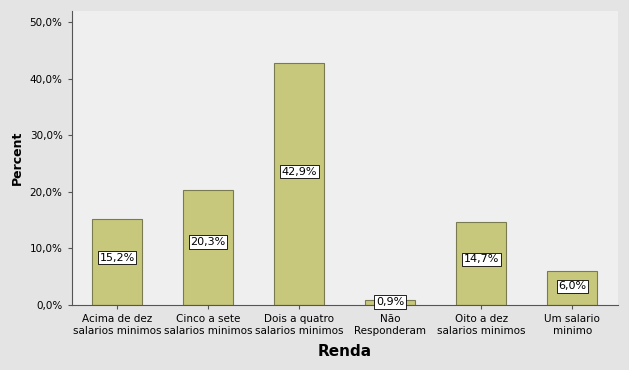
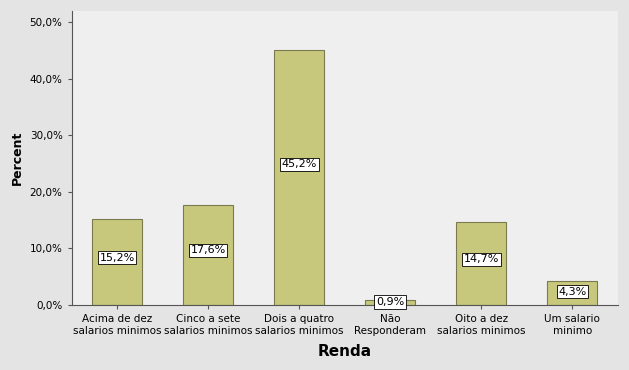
Cinco a sete salarios minimos: 20,3% -> 17,6%
Dois a quatro salarios minimos: 42,9% -> 45,2%
Um salario minimo: 6,0% -> 4,3%
